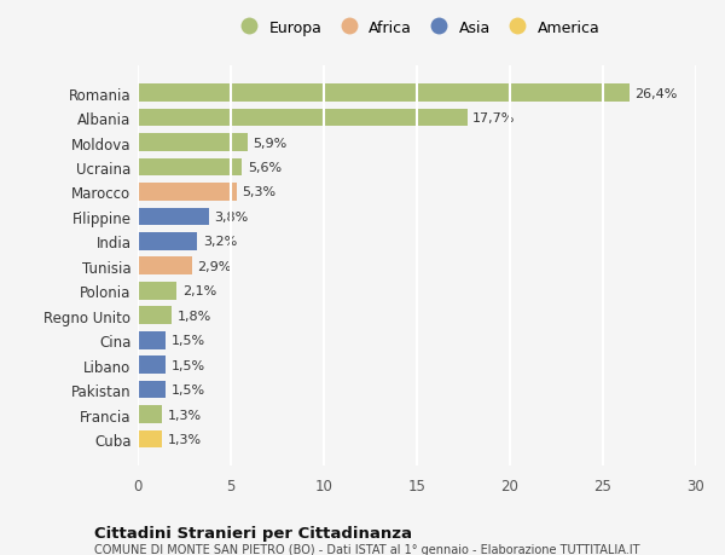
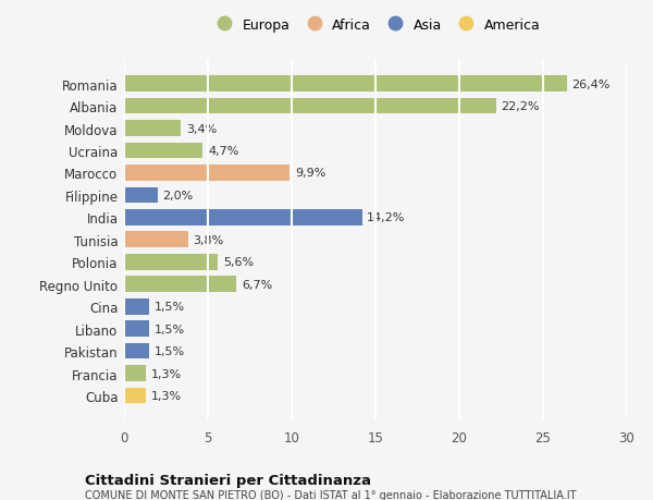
Albania: 17,7% -> 22,2%
Moldova: 5,9% -> 3,4%
Ucraina: 5,6% -> 4,7%
Marocco: 5,3% -> 9,9%
Filippine: 3,8% -> 2,0%
India: 3,2% -> 14,2%
Tunisia: 2,9% -> 3,8%
Polonia: 2,1% -> 5,6%
Regno Unito: 1,8% -> 6,7%
